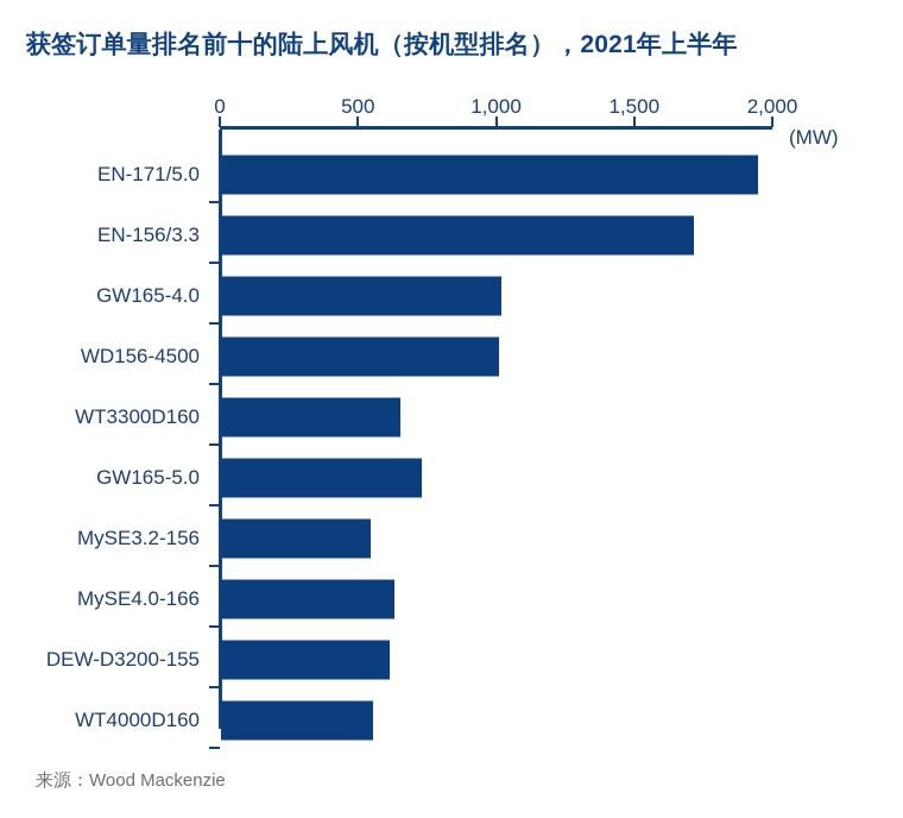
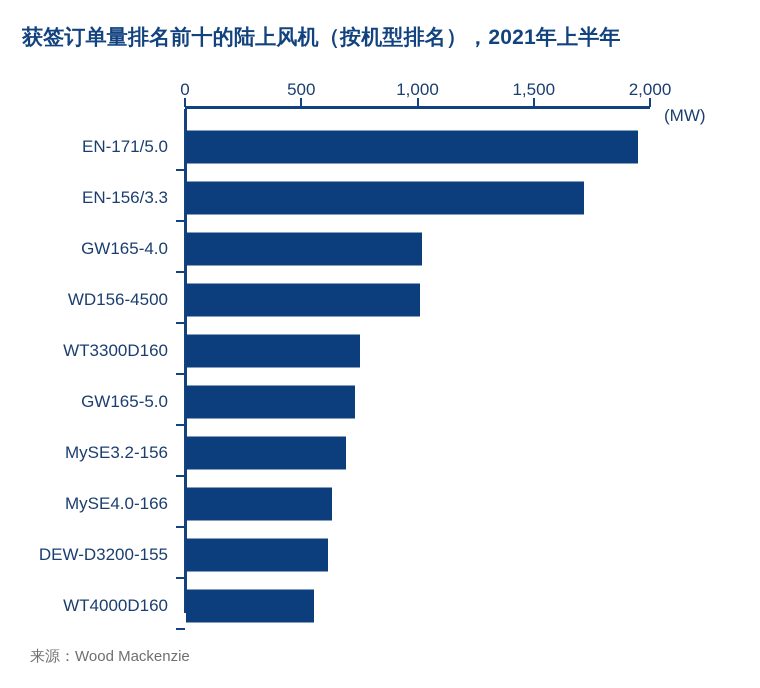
WT3300D160: 650 -> 750
MySE3.2-156: 540 -> 690
